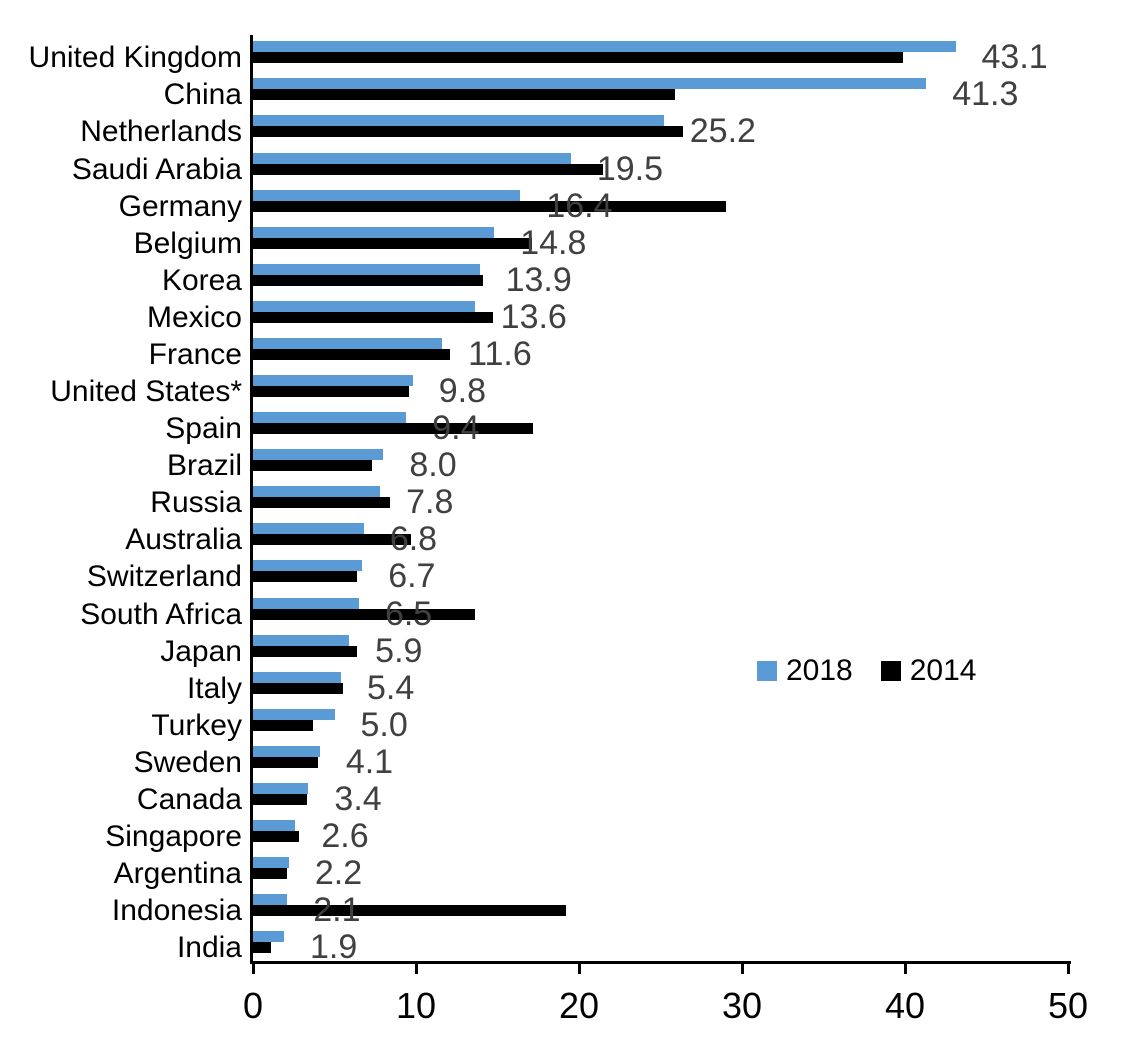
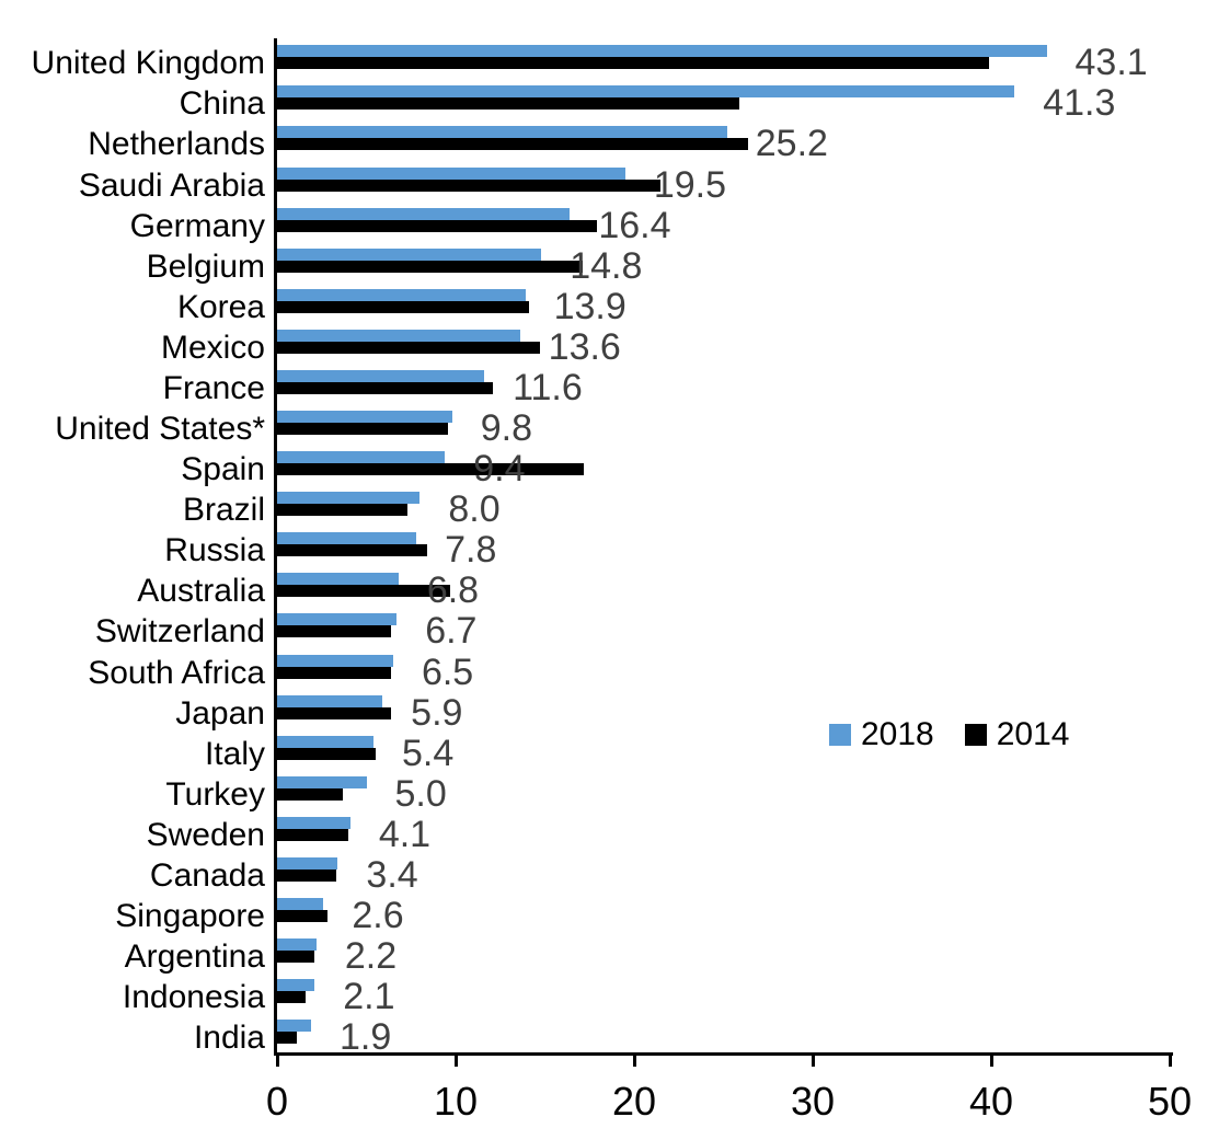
2014/Germany: 29.0 -> 17.9
2014/South Africa: 13.6 -> 6.4
2014/Indonesia: 19.2 -> 1.6
